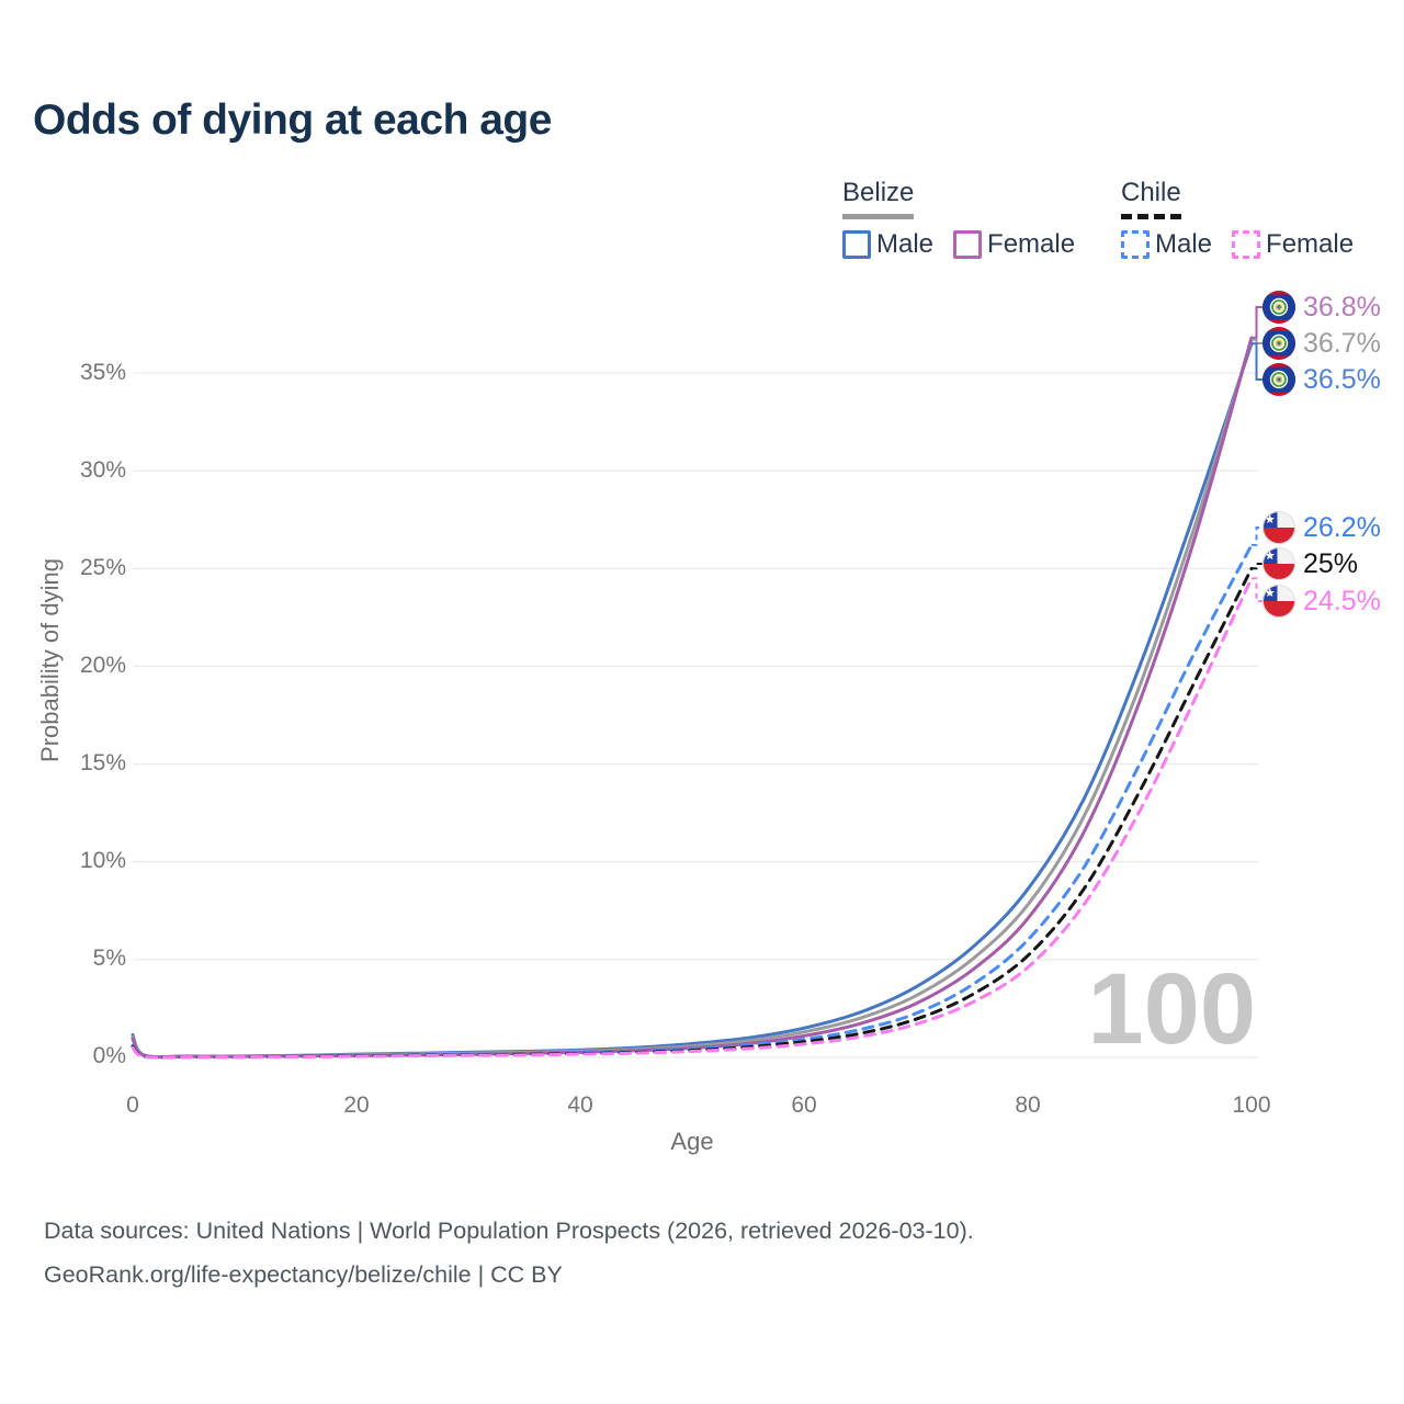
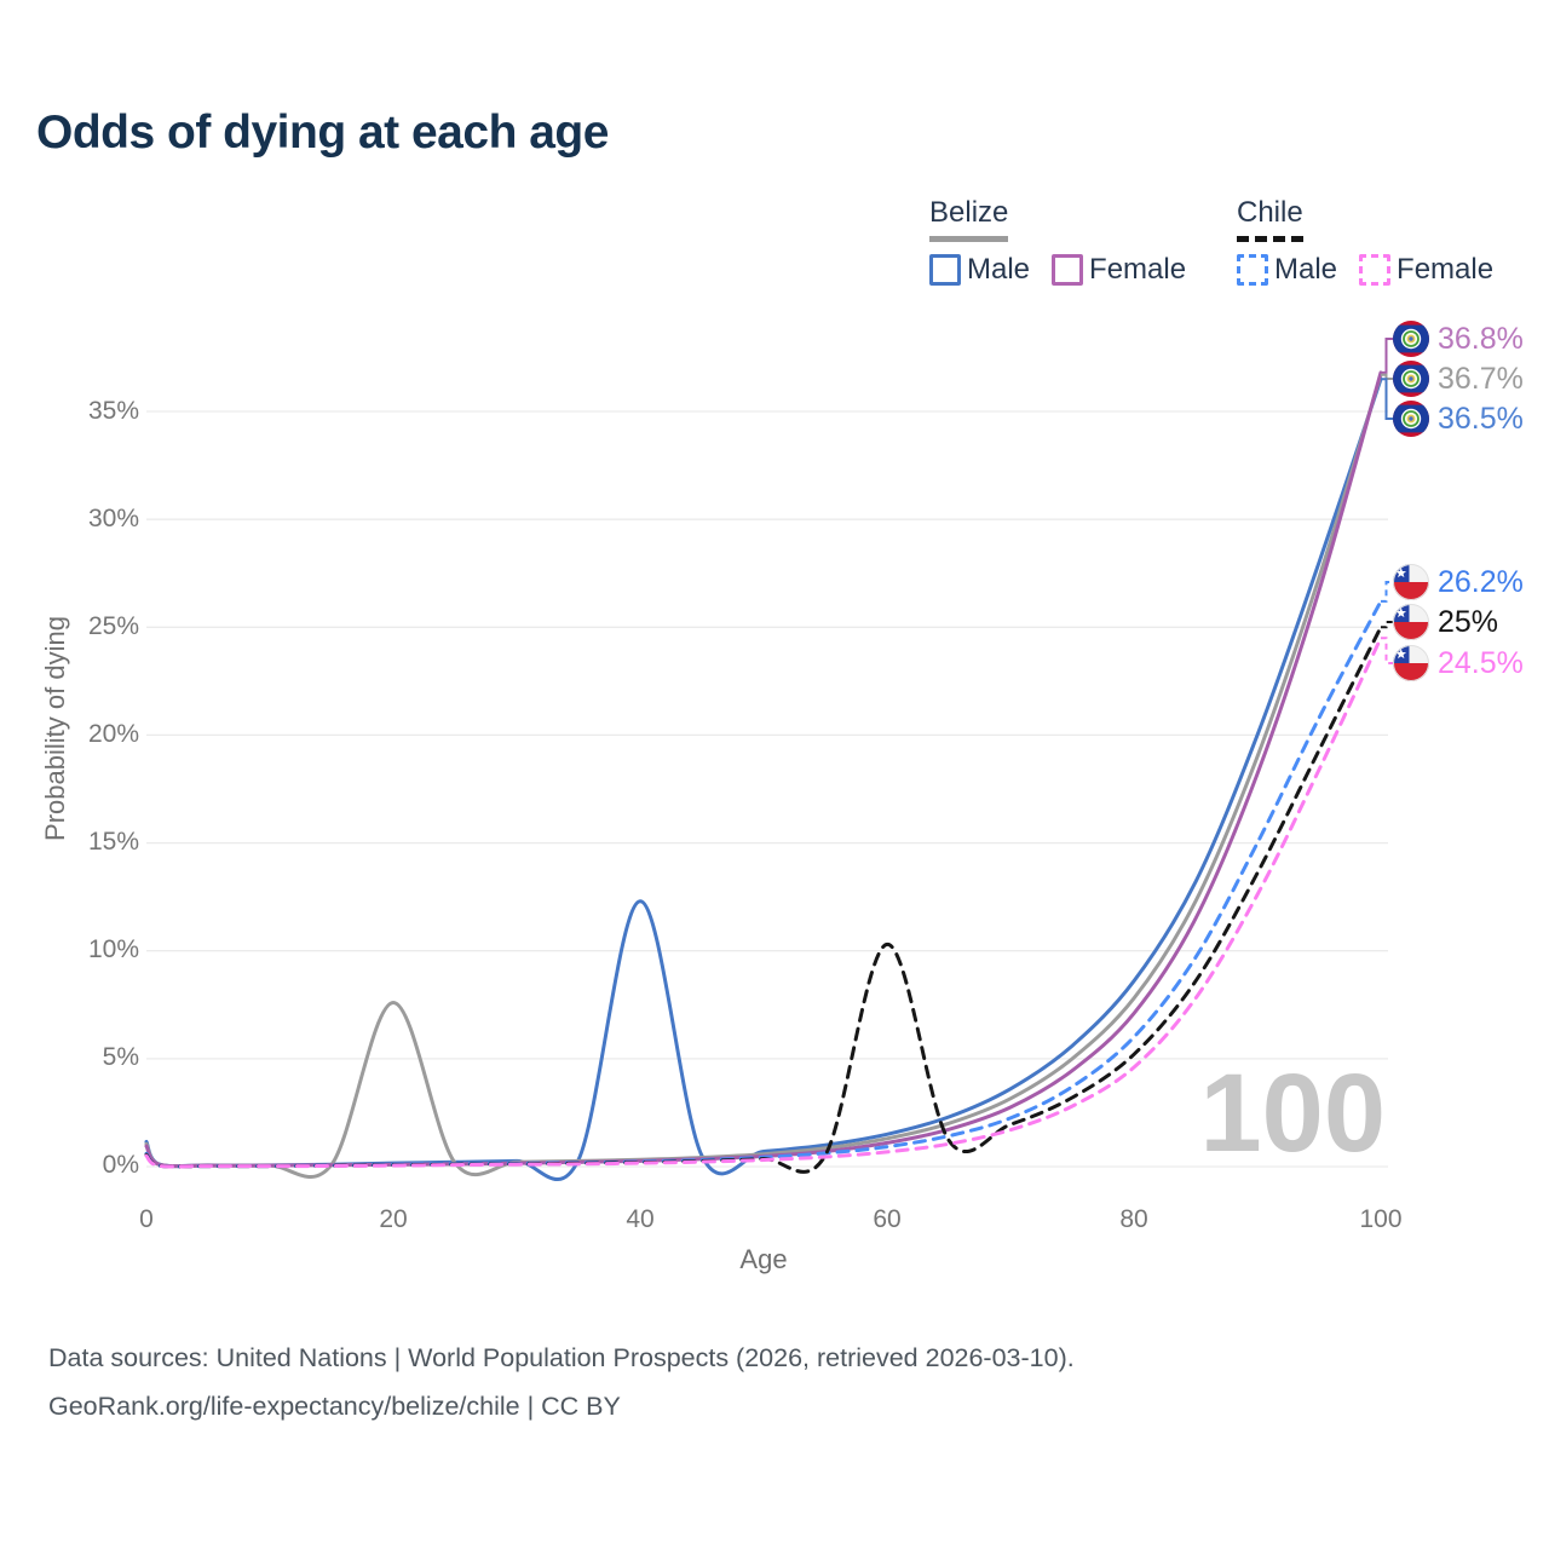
Belize/20: 0.1% -> 7.6%
Belize Male/40: 0.4% -> 12.3%
Chile/60: 0.8% -> 10.3%
